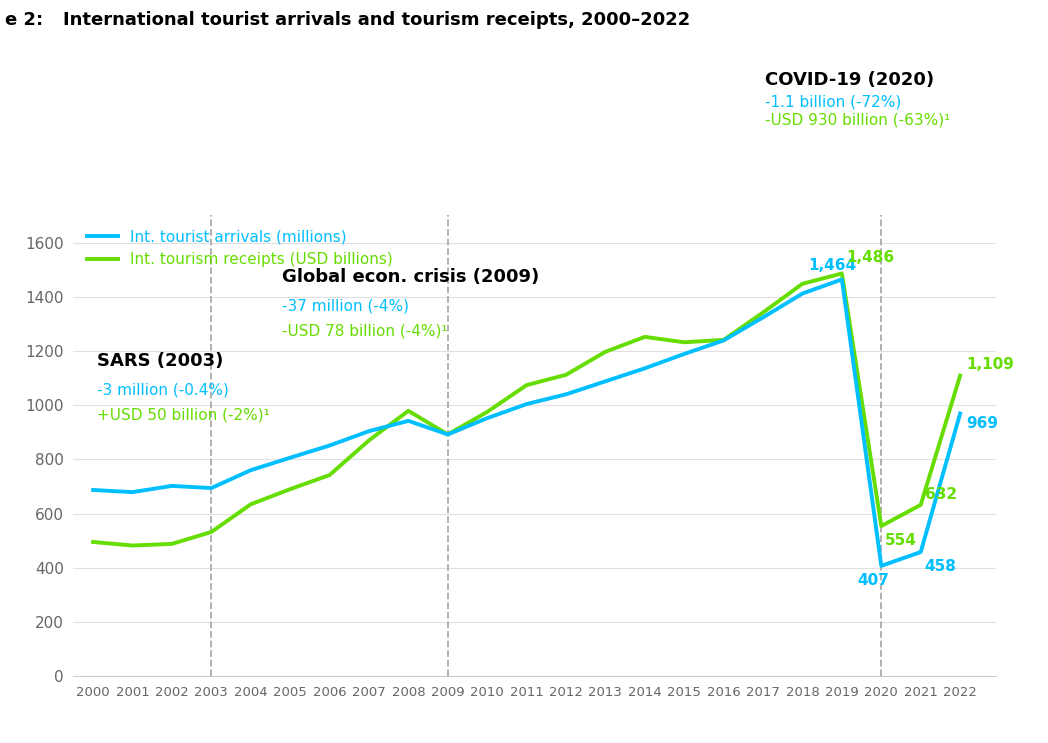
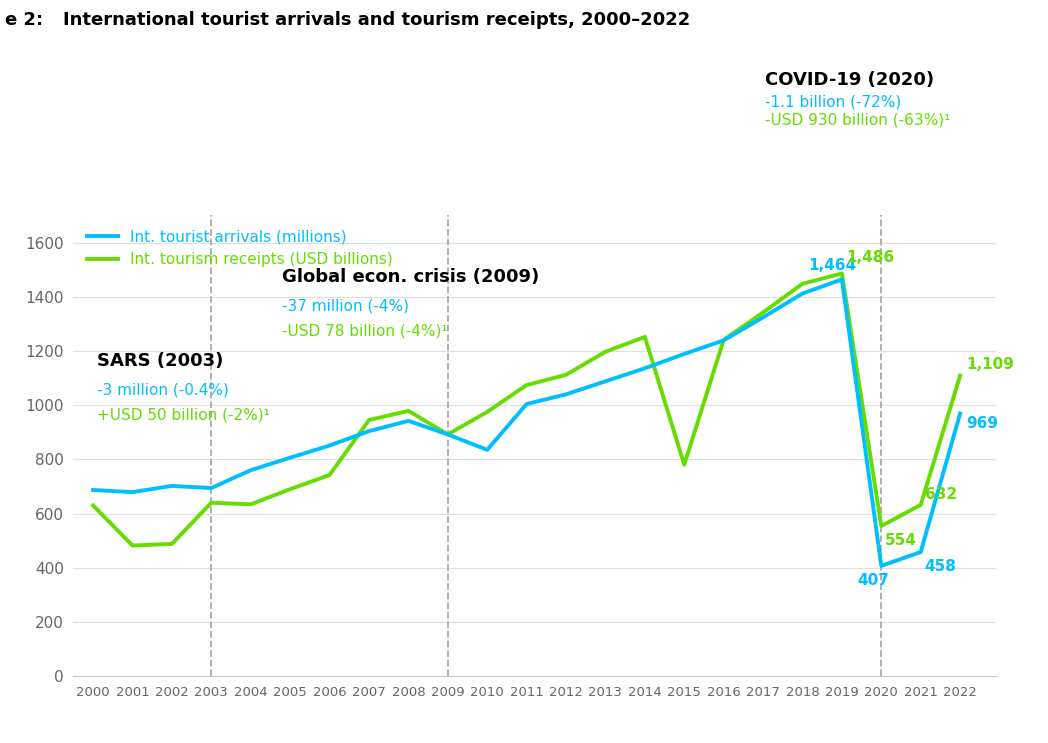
Int. tourism receipts (USD billions)/2000: 495 -> 630
Int. tourism receipts (USD billions)/2003: 532 -> 640
Int. tourism receipts (USD billions)/2007: 870 -> 945
Int. tourist arrivals (millions)/2010: 952 -> 835
Int. tourism receipts (USD billions)/2015: 1232 -> 780
